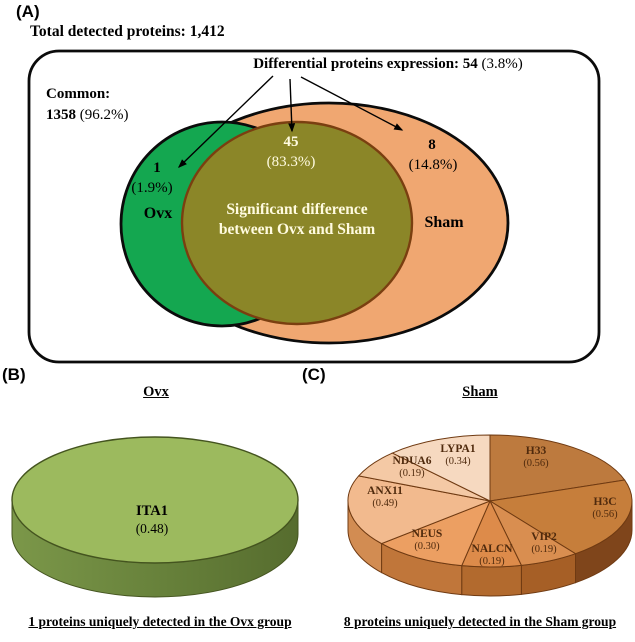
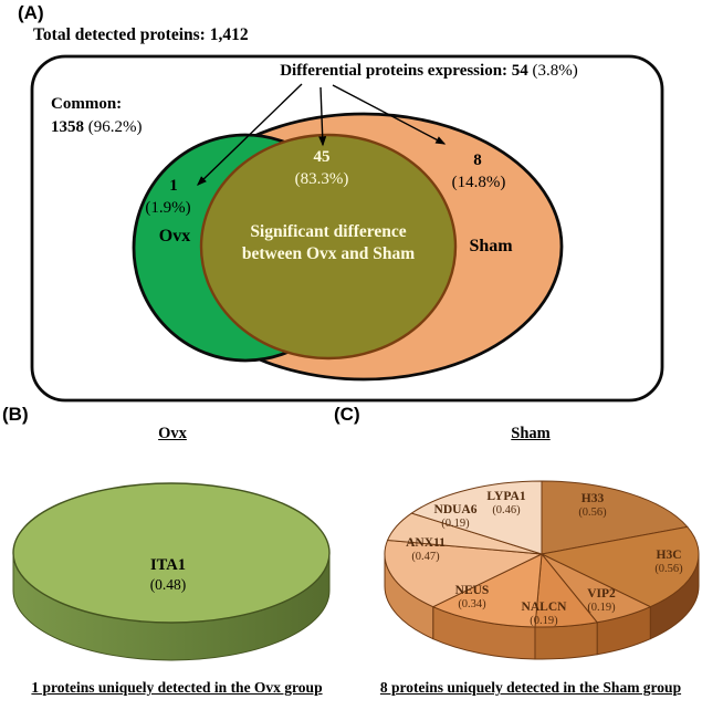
Sham/NEUS: 0.30 -> 0.34
Sham/ANX11: 0.49 -> 0.47
Sham/LYPA1: 0.34 -> 0.46
